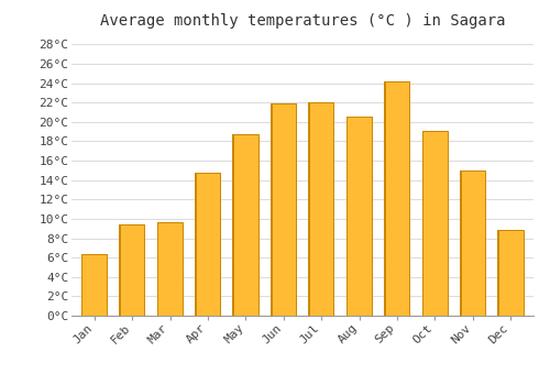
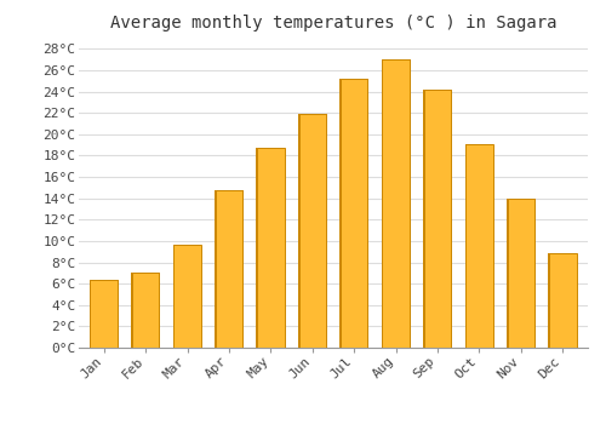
Feb: 9.4°C -> 7.0°C
Jul: 22.0°C -> 25.2°C
Aug: 20.6°C -> 27.0°C
Nov: 15.0°C -> 14.0°C
